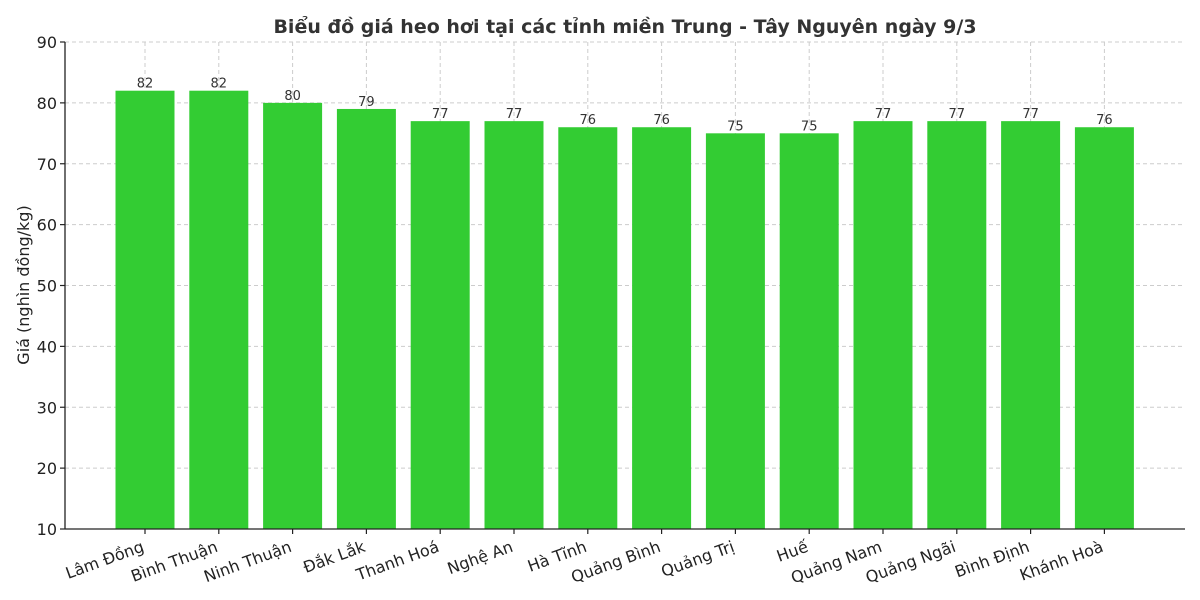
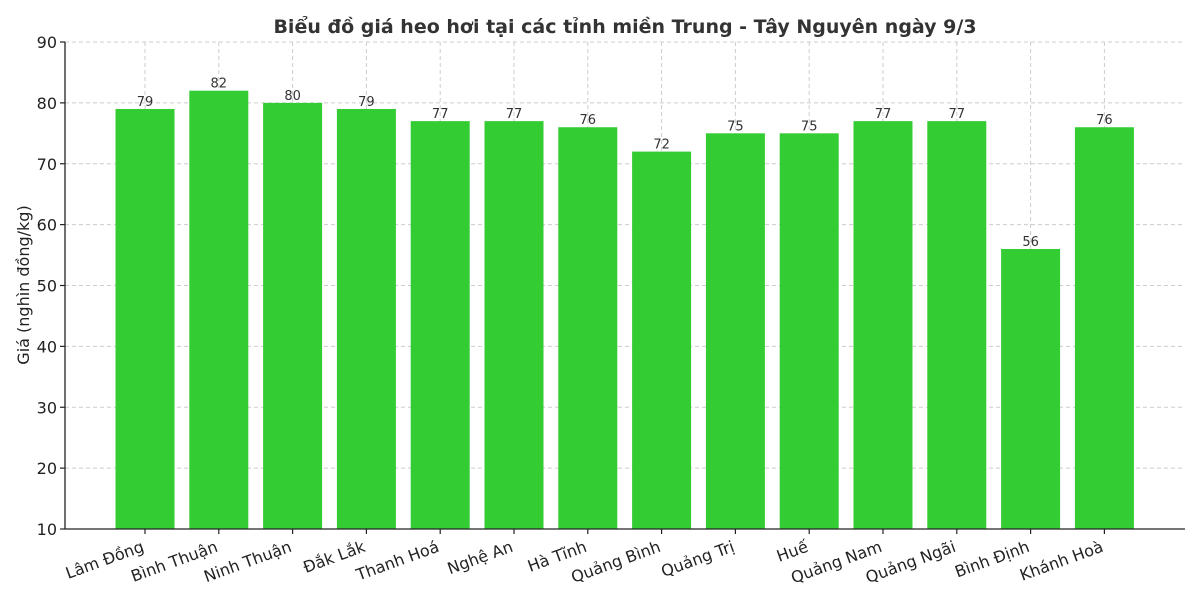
Lâm Đồng: 82 -> 79
Quảng Bình: 76 -> 72
Bình Định: 77 -> 56
